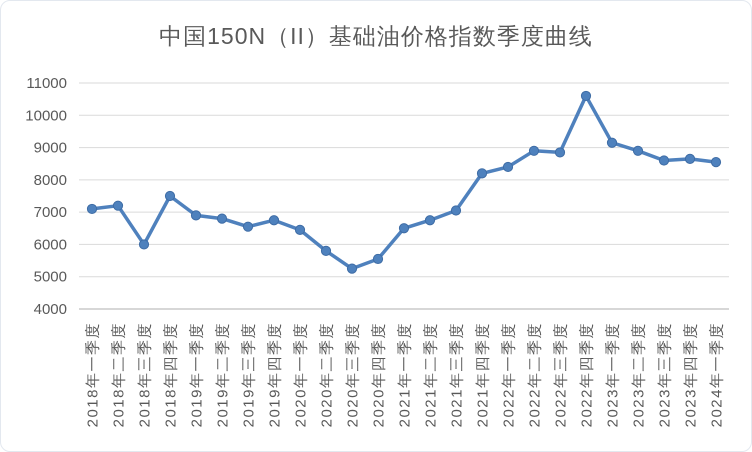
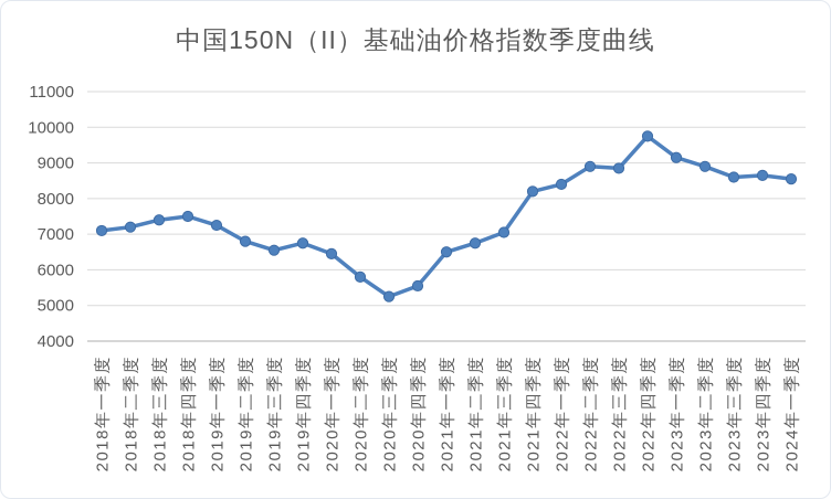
2018年三季度: 6000 -> 7400
2019年一季度: 6900 -> 7200
2022年四季度: 10600 -> 9800
